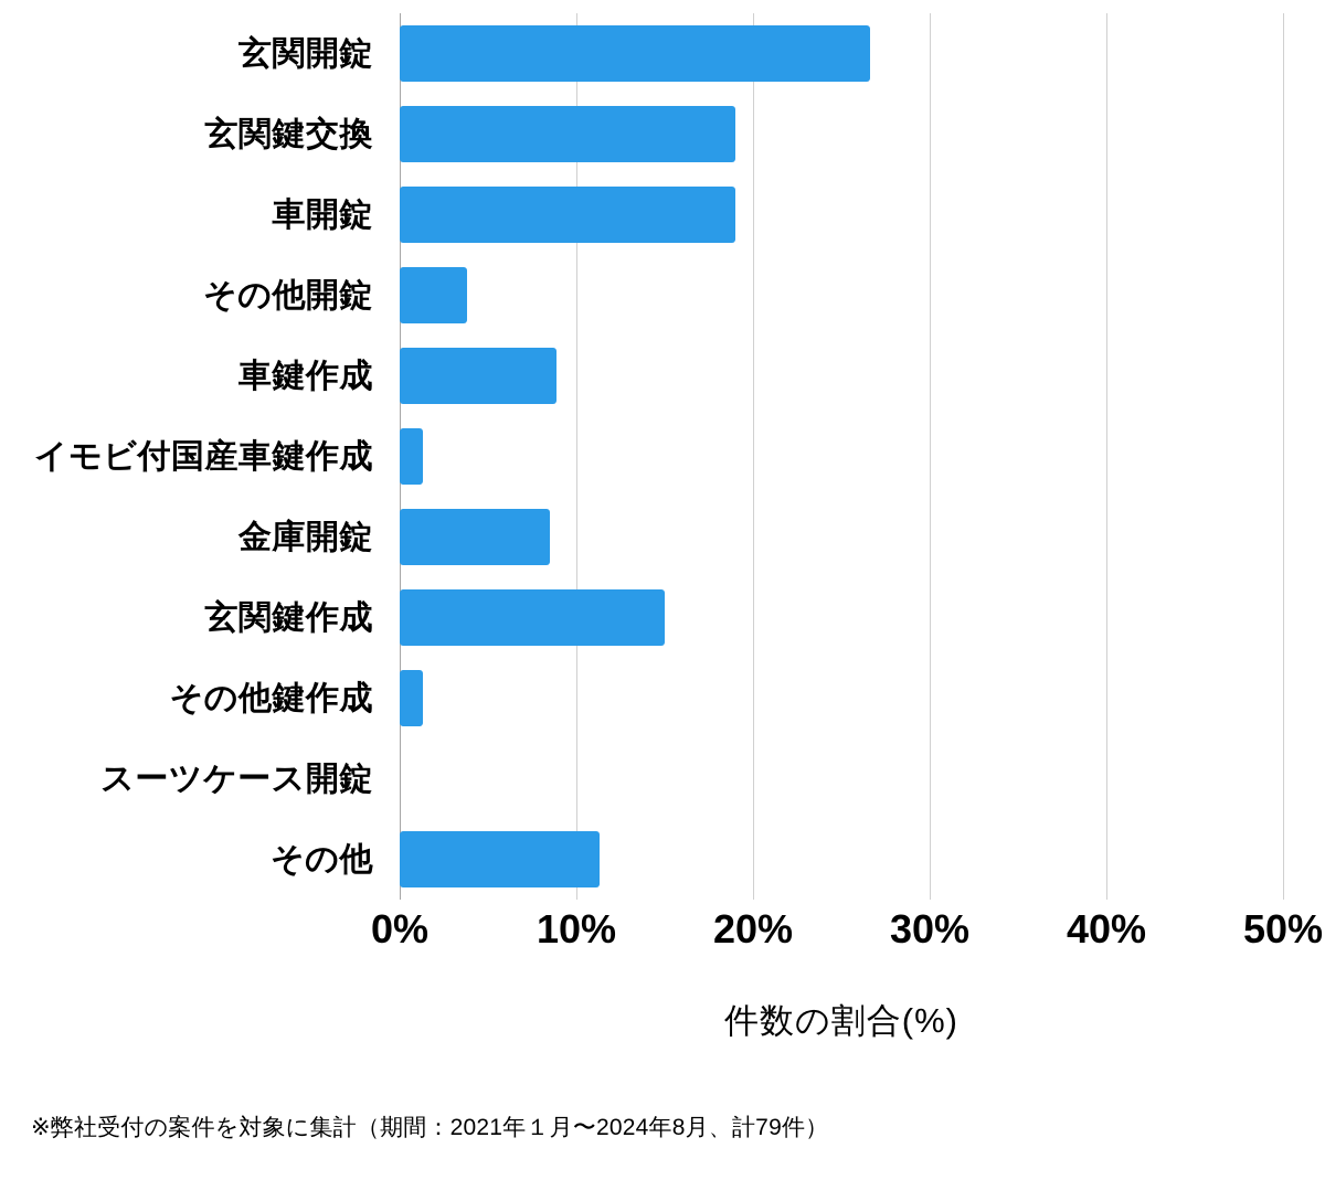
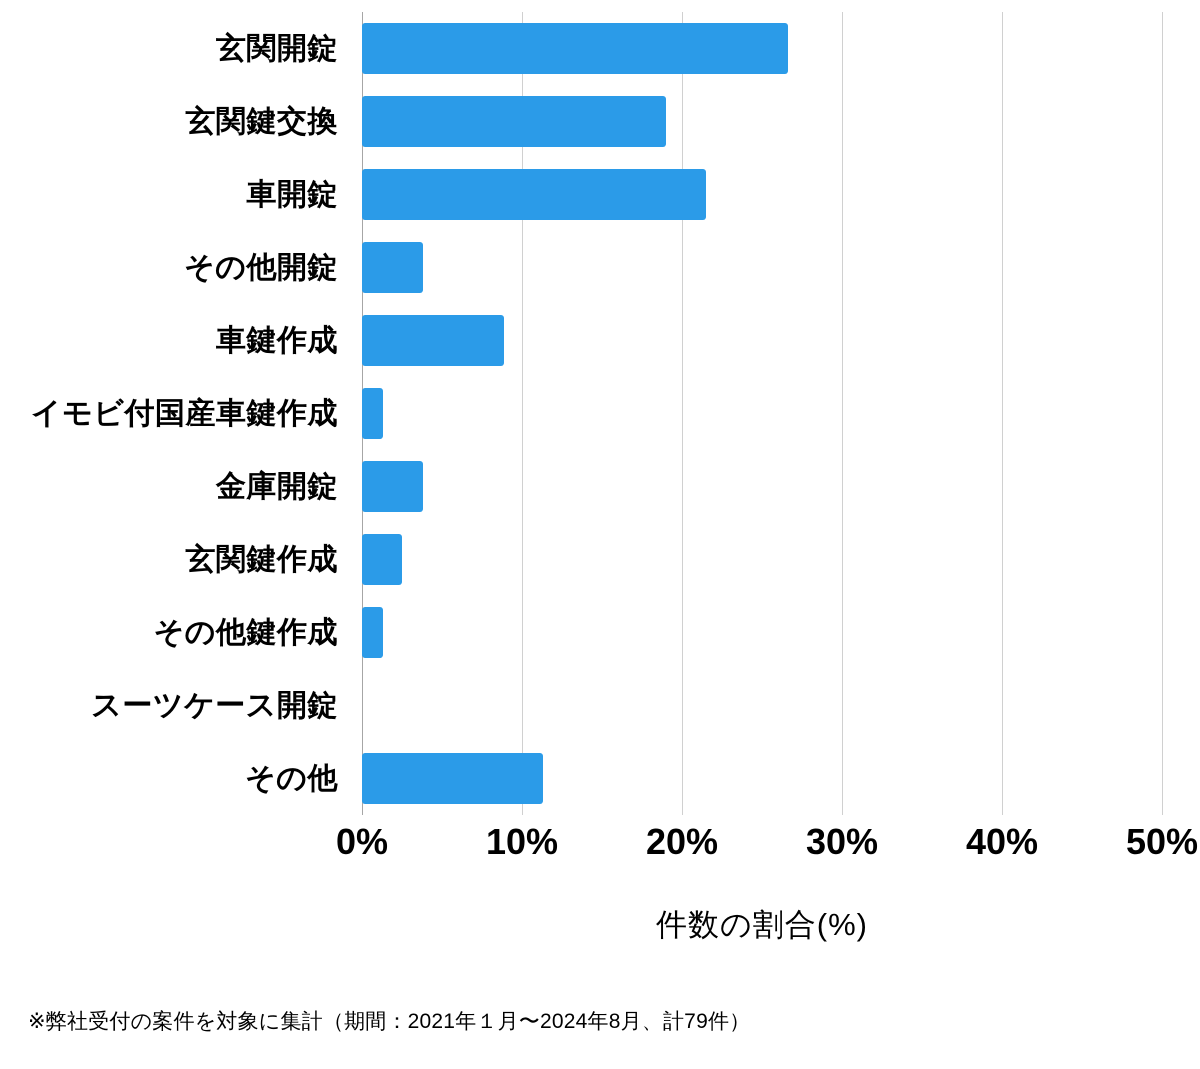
車開錠: 19.0% -> 21.5%
金庫開錠: 8.5% -> 3.8%
玄関鍵作成: 15.0% -> 2.5%
